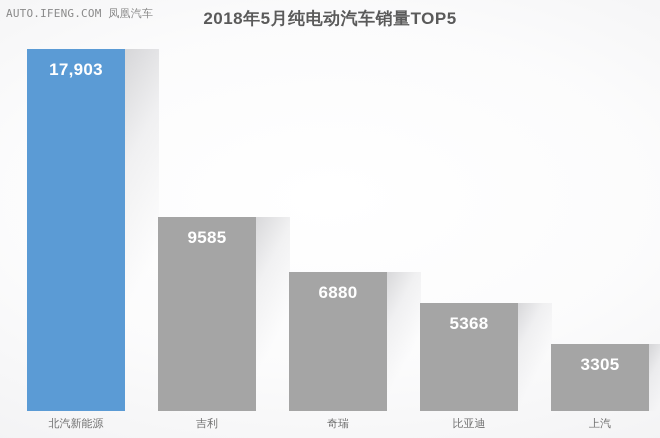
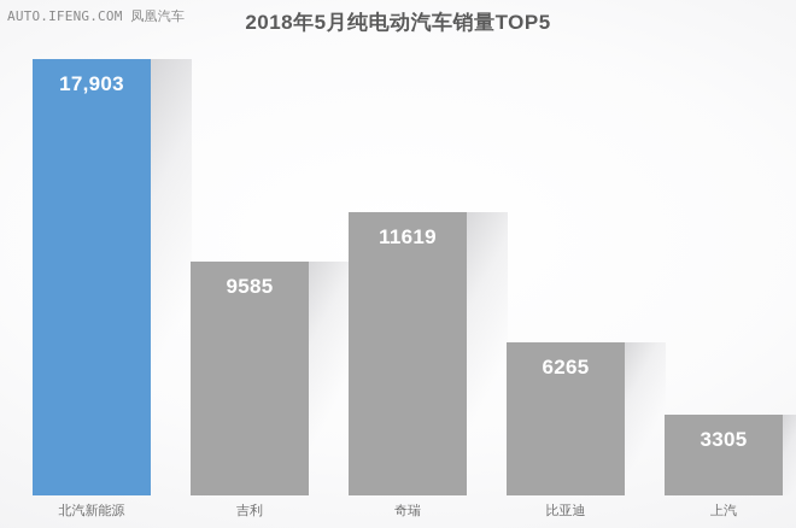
奇瑞: 6880 -> 11619
比亚迪: 5368 -> 6265
